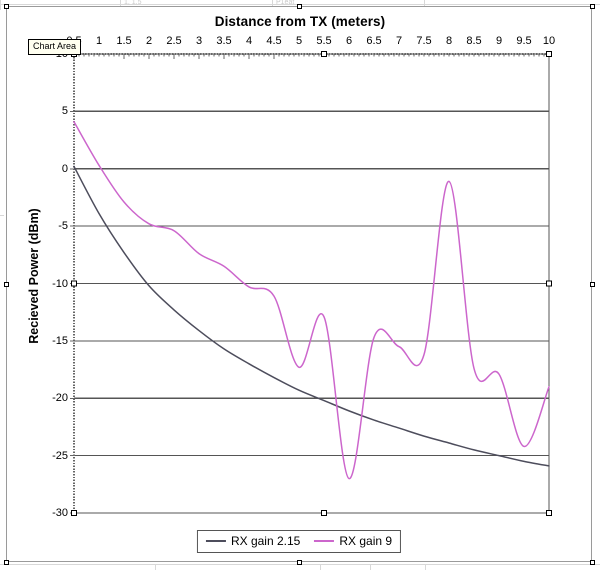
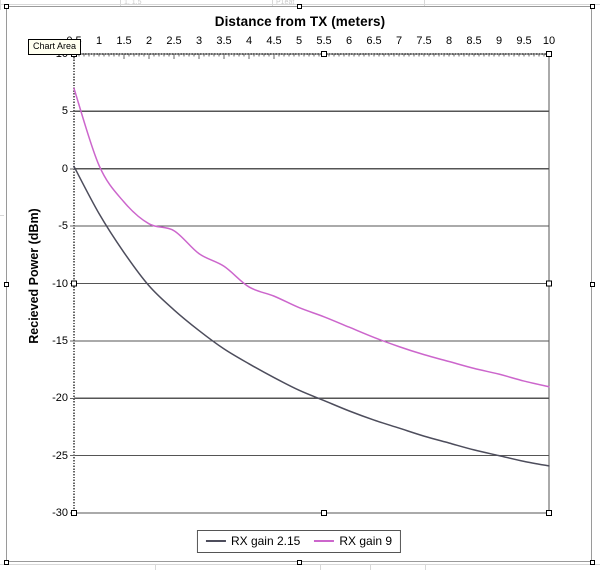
RX gain 9/0.5: 4.1 -> 7.0
RX gain 9/5: -17.3 -> -12.1
RX gain 9/6: -27.0 -> -13.8
RX gain 9/8: -1.1 -> -16.8
RX gain 9/9.5: -24.2 -> -18.5
